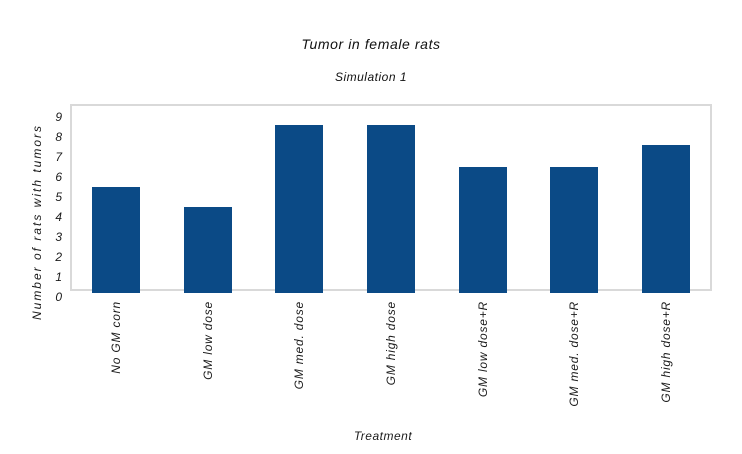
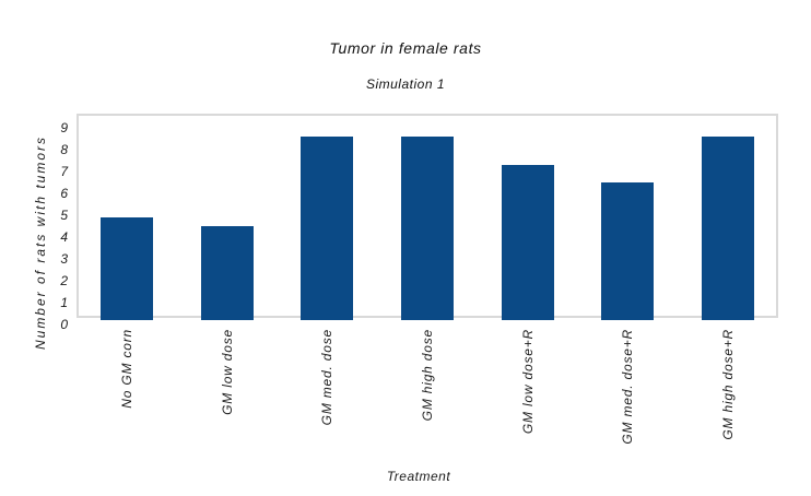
No GM corn: 5.5 -> 4.9
GM low dose+R: 6.5 -> 7.3
GM high dose+R: 7.6 -> 8.6
